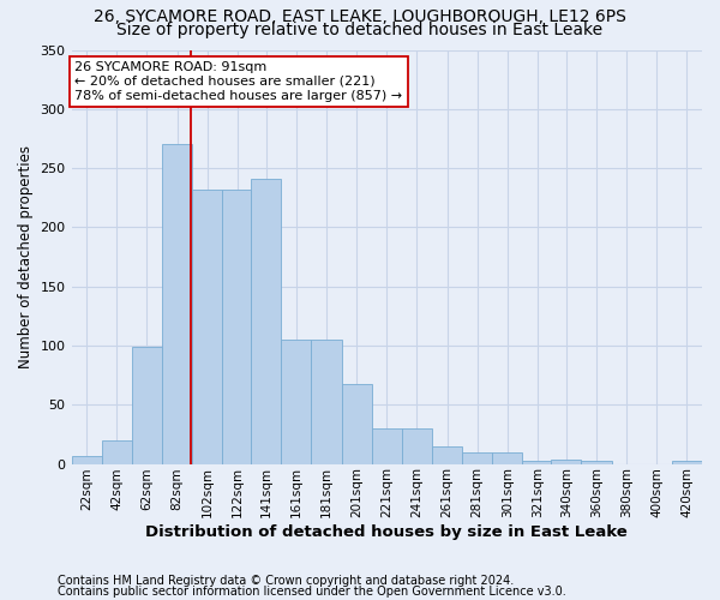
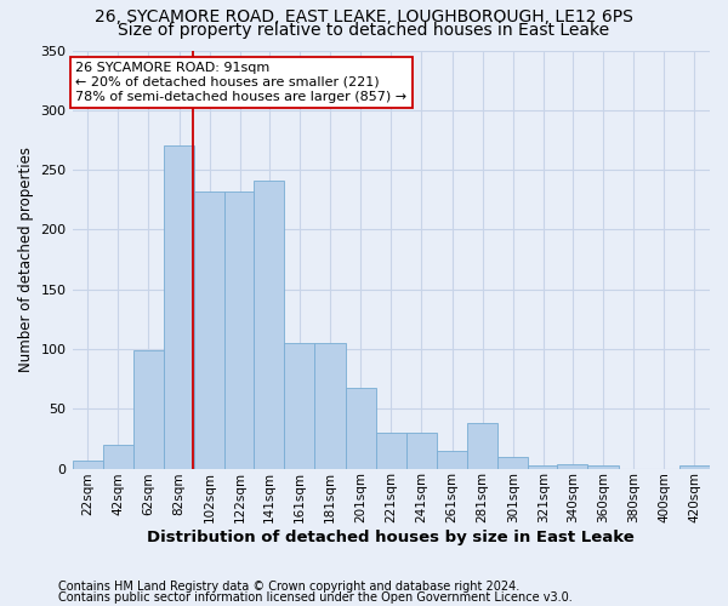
281sqm: 10 -> 38
